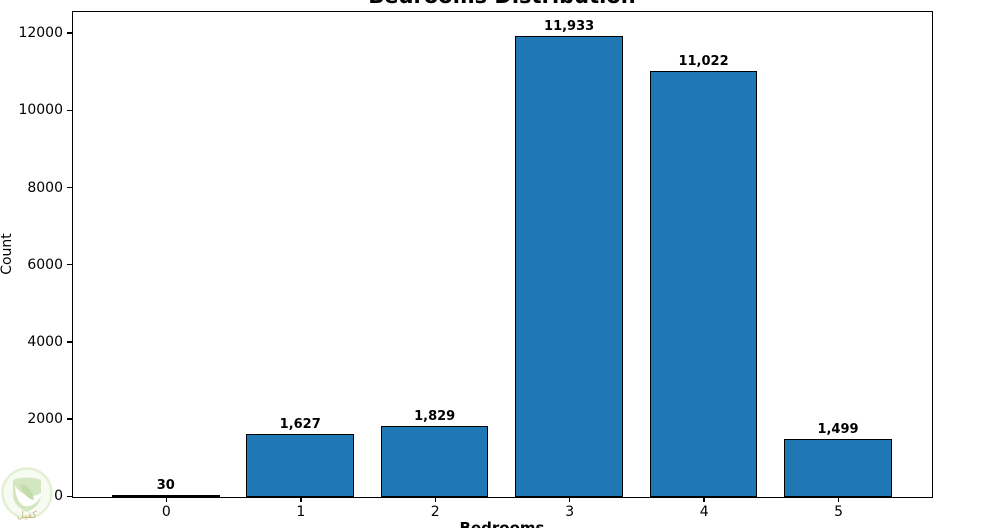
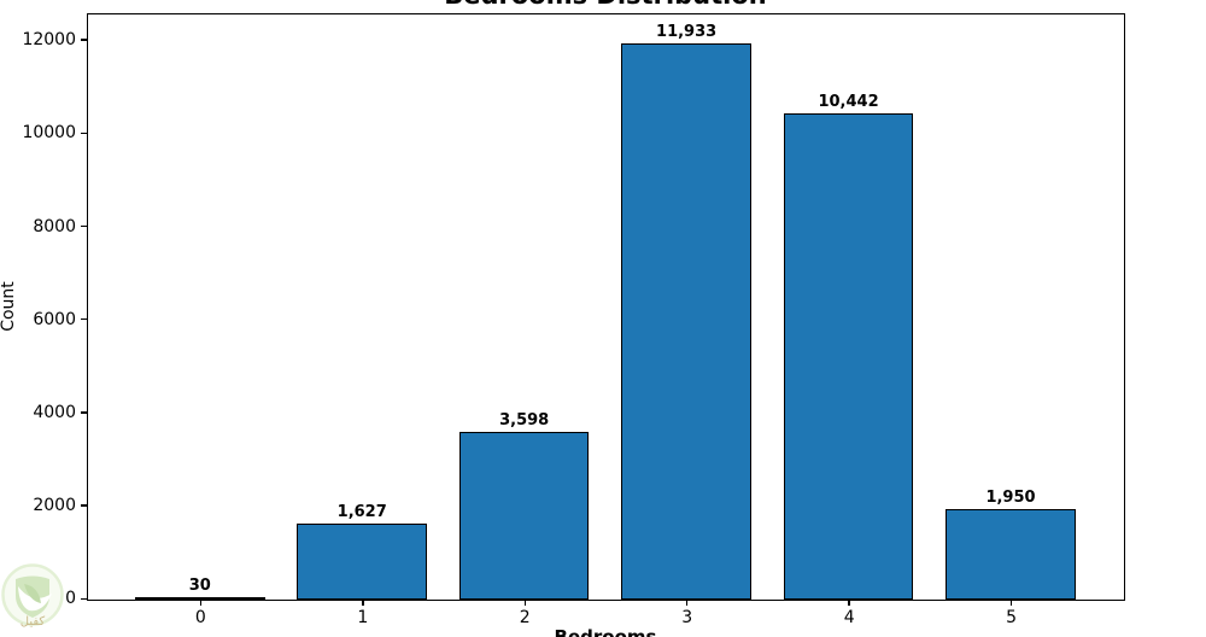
2: 1,829 -> 3,598
4: 11,022 -> 10,442
5: 1,499 -> 1,950
